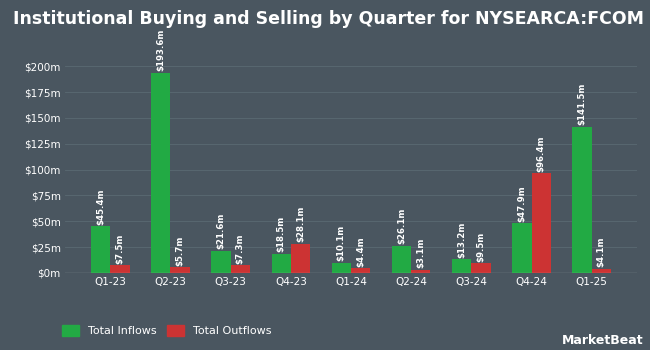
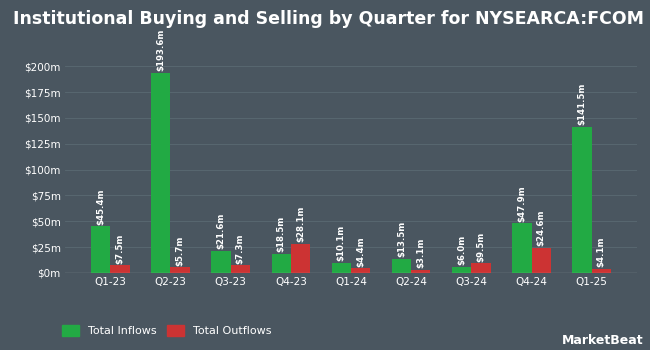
Total Inflows/Q2-24: $26.1m -> $13.5m
Total Inflows/Q3-24: $13.2m -> $6.0m
Total Outflows/Q4-24: $96.4m -> $24.6m
